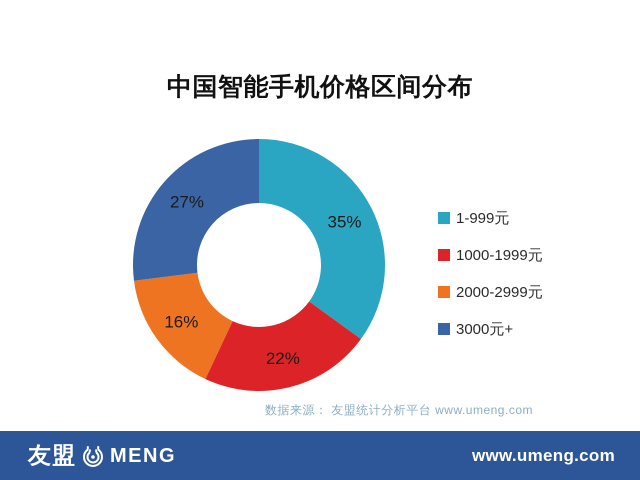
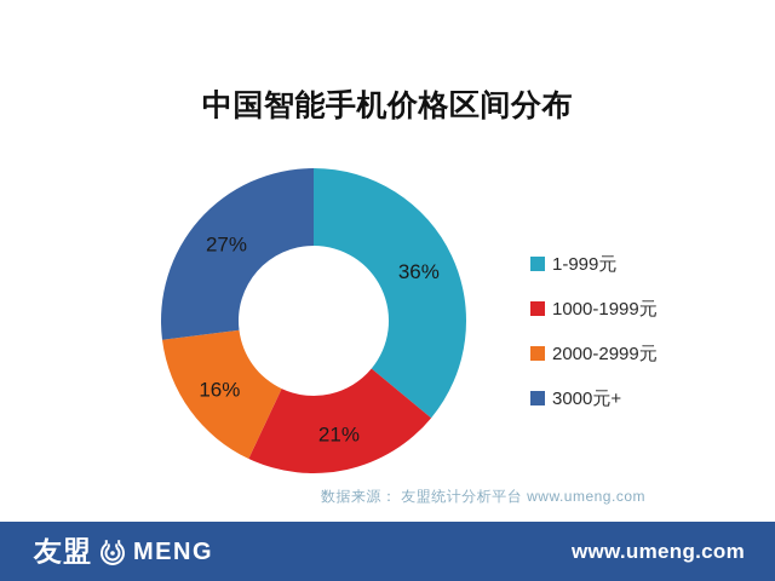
1-999元: 35% -> 36%
1000-1999元: 22% -> 21%
